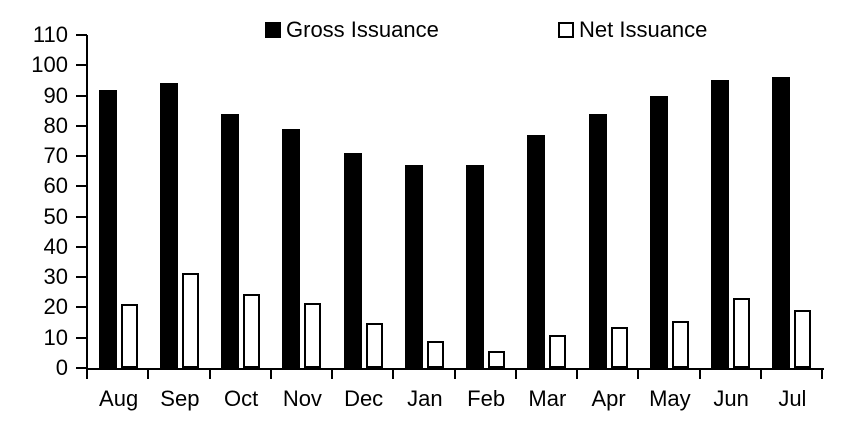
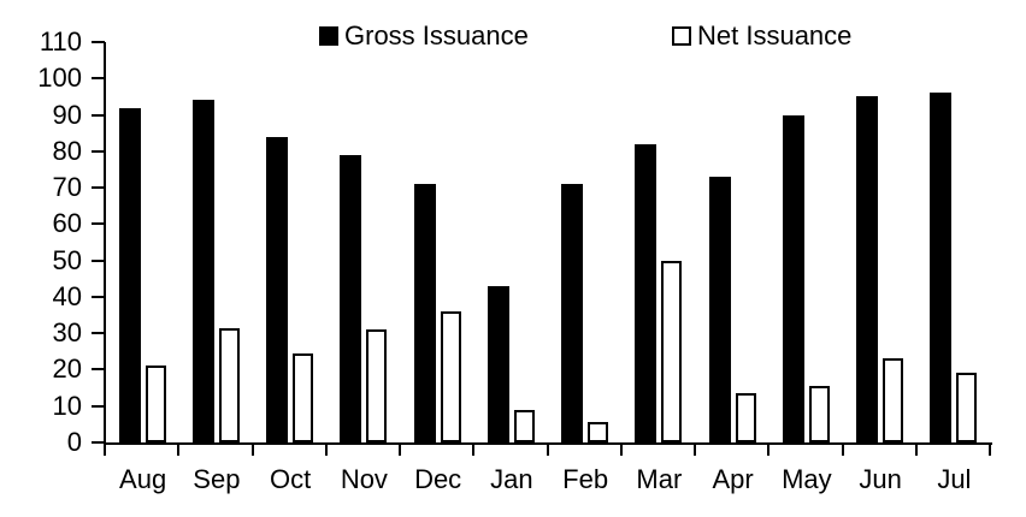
Net Issuance/Nov: 22 -> 31
Net Issuance/Dec: 15 -> 36
Gross Issuance/Jan: 67 -> 43
Gross Issuance/Feb: 67 -> 71
Gross Issuance/Mar: 77 -> 82
Net Issuance/Mar: 11 -> 50
Gross Issuance/Apr: 84 -> 73
